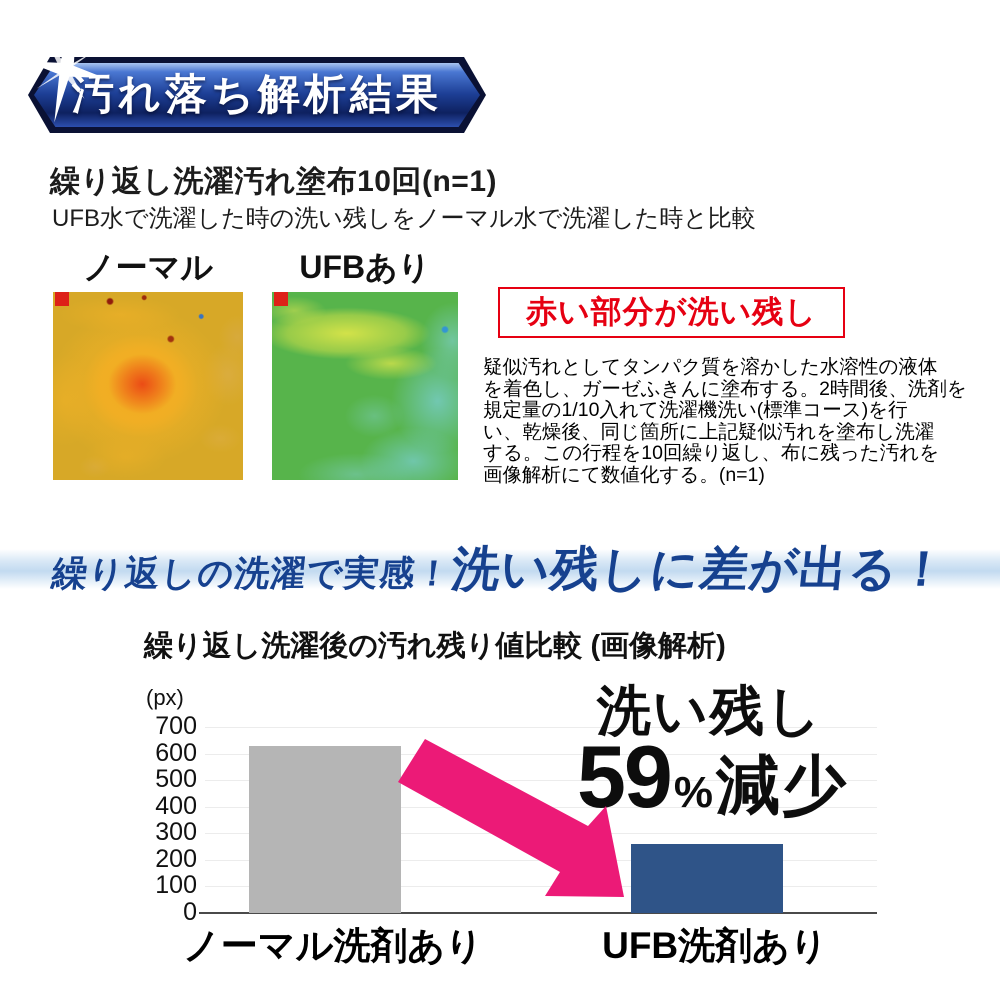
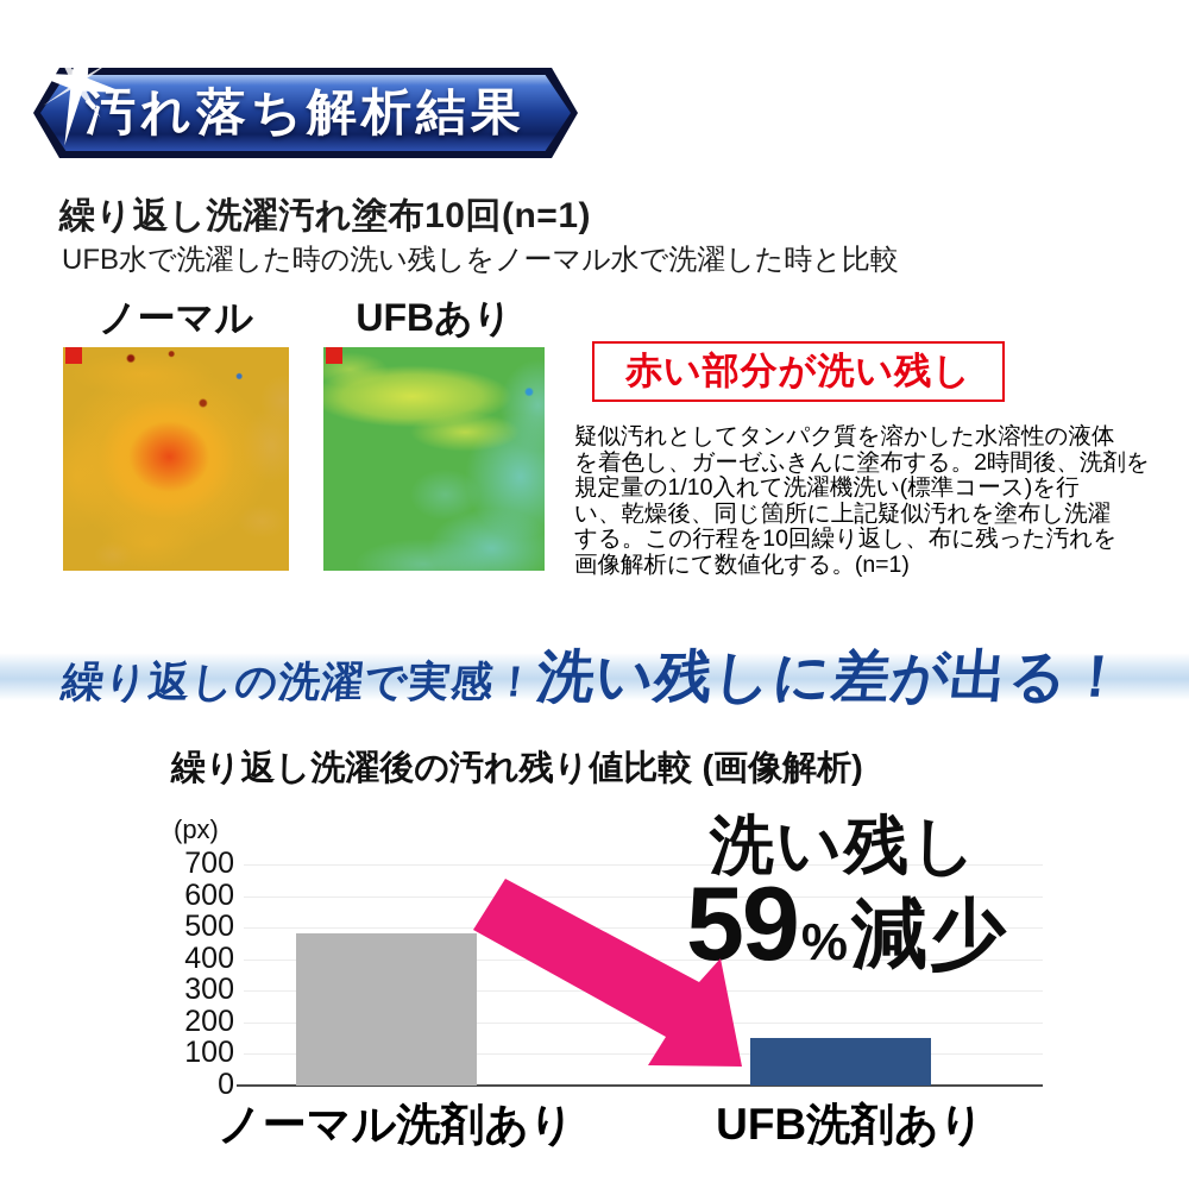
ノーマル洗剤あり: 630 -> 480
UFB洗剤あり: 260 -> 150
